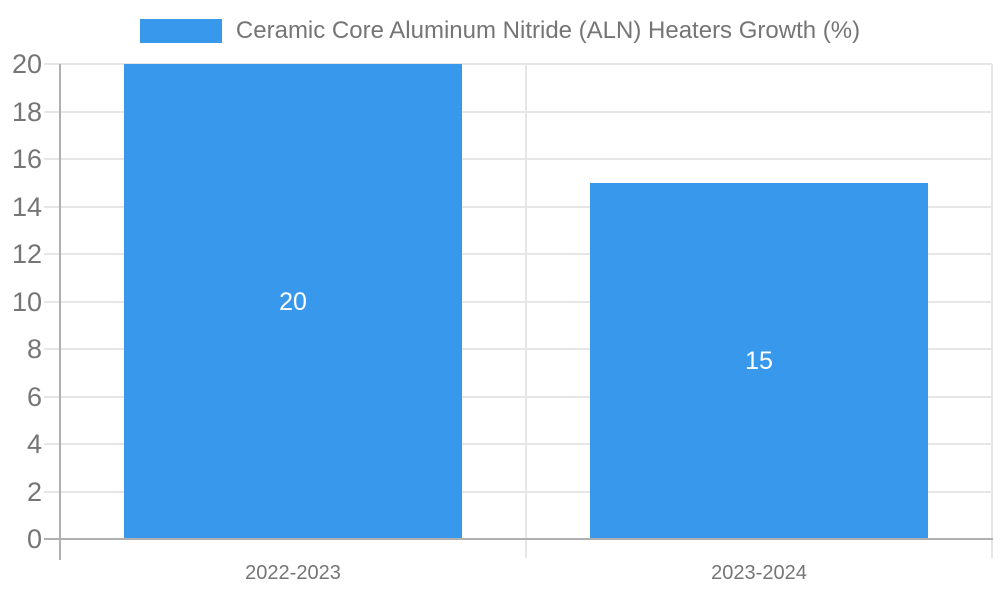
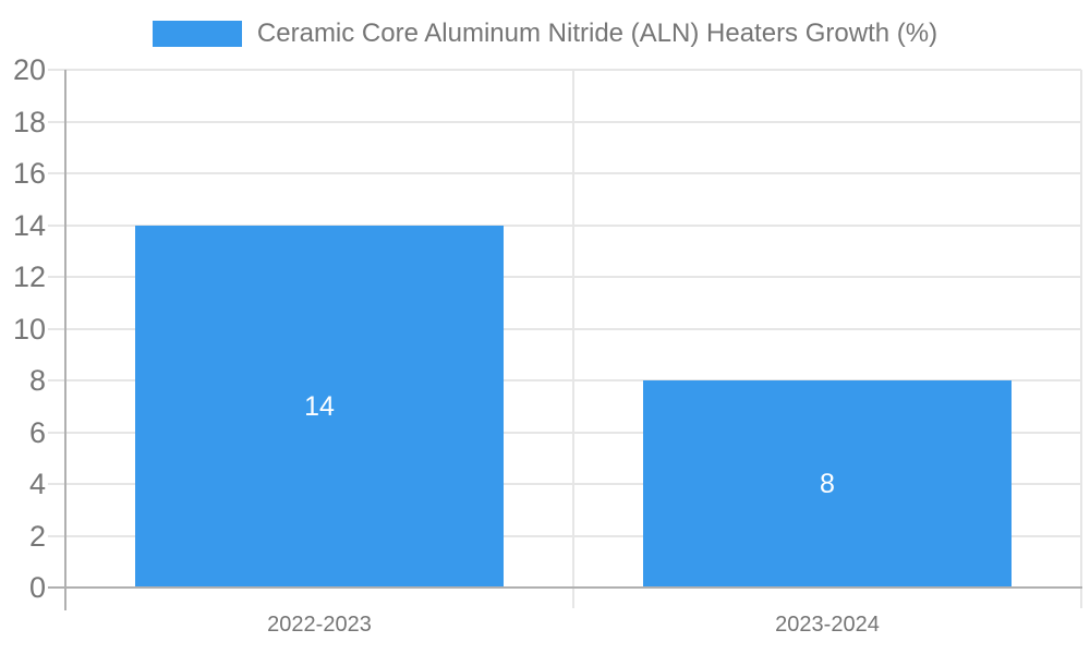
2022-2023: 20 -> 14
2023-2024: 15 -> 8
